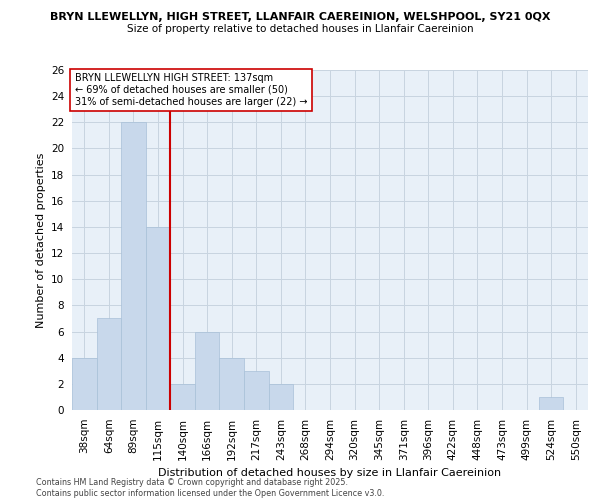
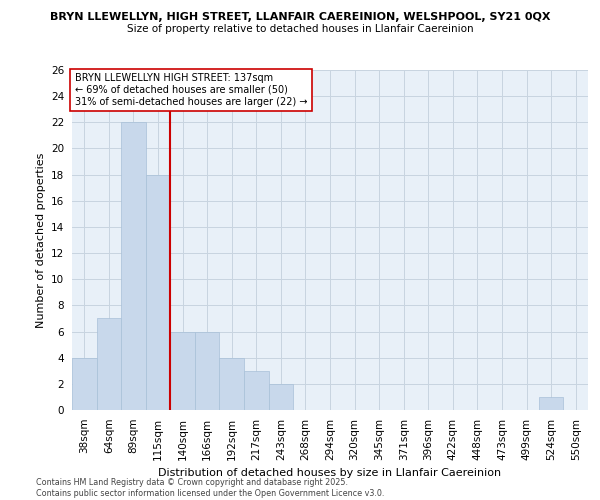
115sqm: 14 -> 18
140sqm: 2 -> 6
